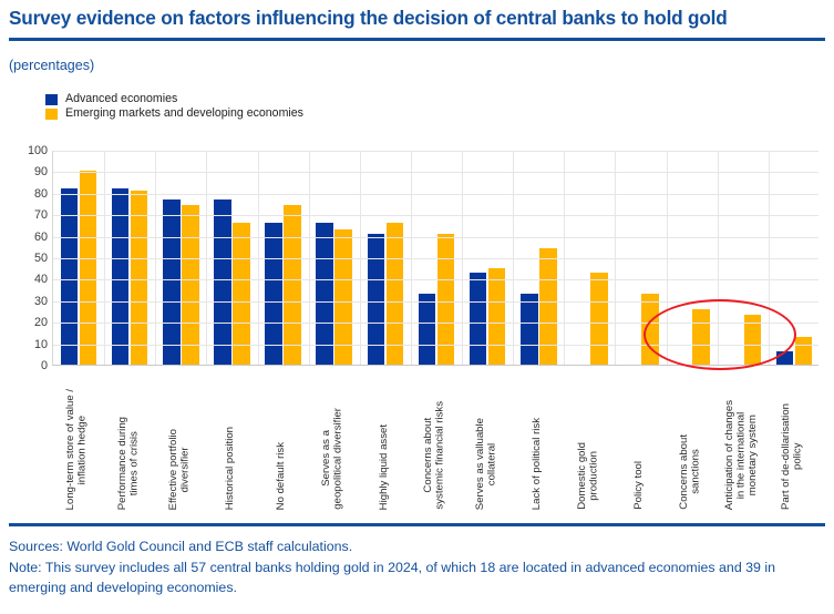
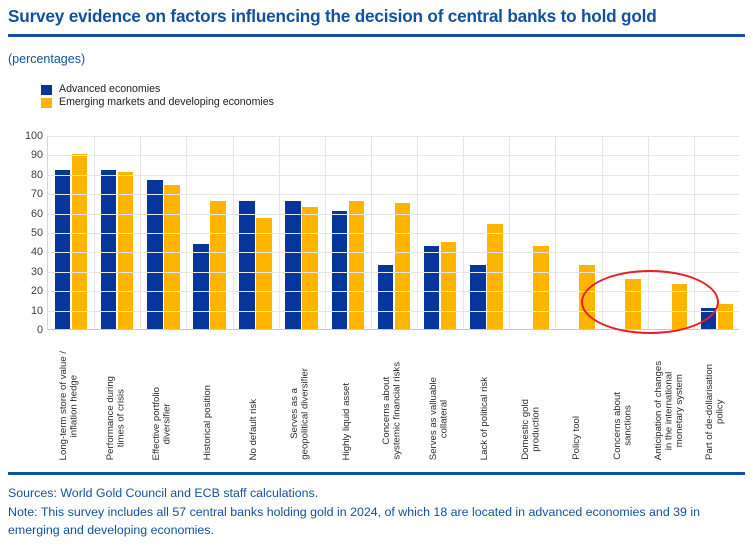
Advanced economies/Historical position: 77 -> 44
Emerging markets and developing economies/No default risk: 74 -> 57
Emerging markets and developing economies/Concerns about systemic financial risks: 61 -> 65
Advanced economies/Part of de-dollarisation policy: 6 -> 11
